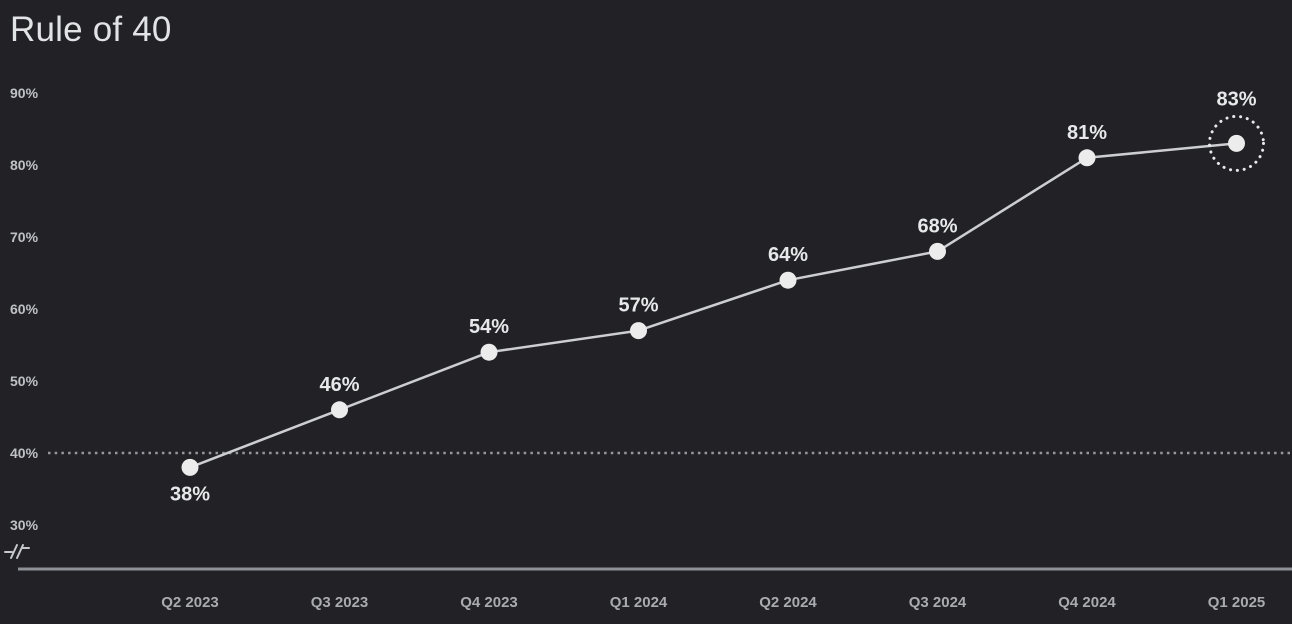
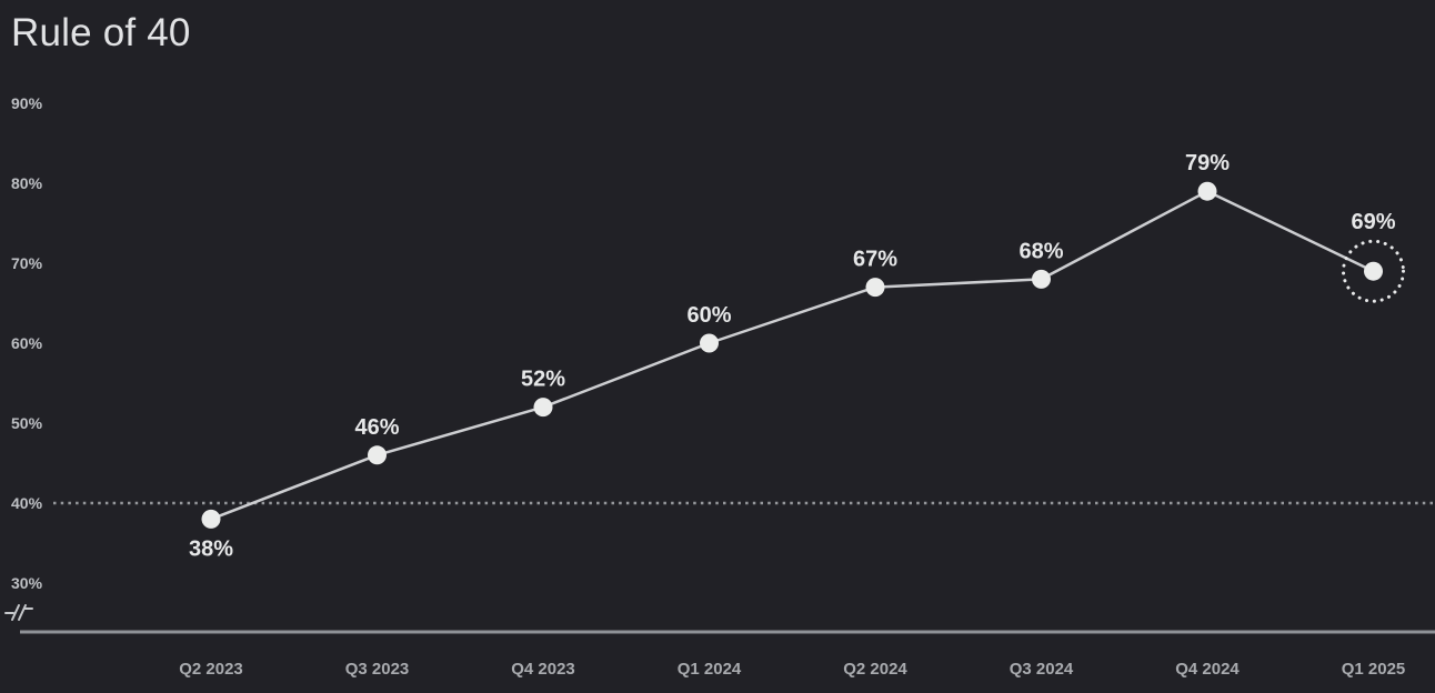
Q4 2023: 54% -> 52%
Q1 2024: 57% -> 60%
Q2 2024: 64% -> 67%
Q4 2024: 81% -> 79%
Q1 2025: 83% -> 69%
